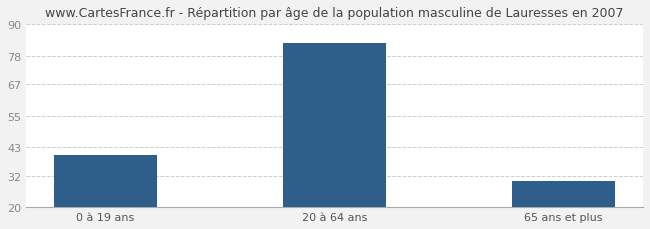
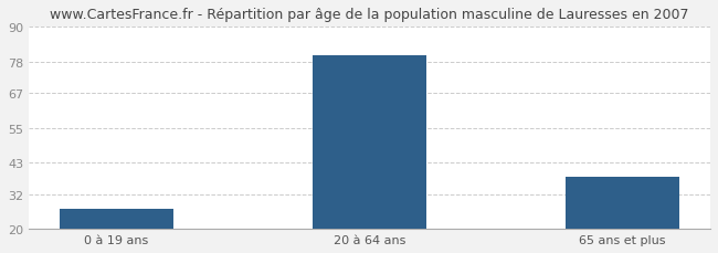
0 à 19 ans: 40 -> 27
20 à 64 ans: 83 -> 80
65 ans et plus: 30 -> 38
